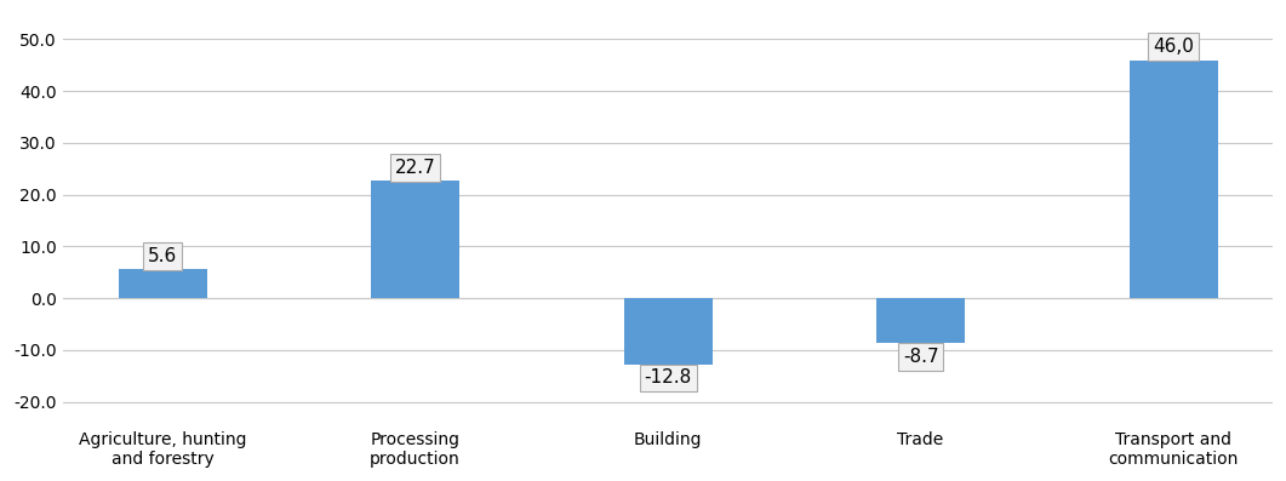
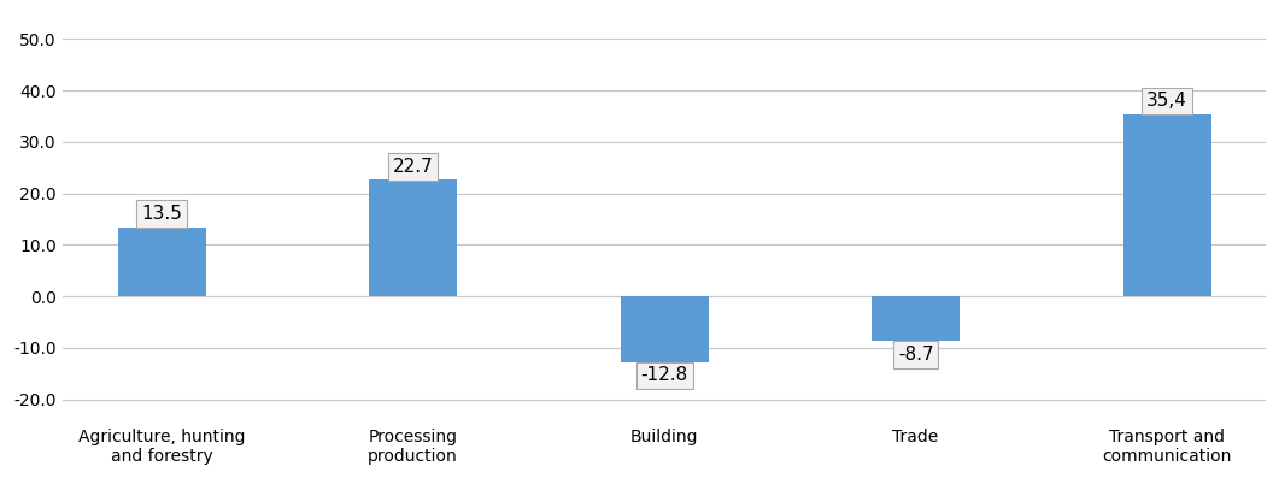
Agriculture, hunting and forestry: 5.6 -> 13.5
Transport and communication: 46,0 -> 35,4
